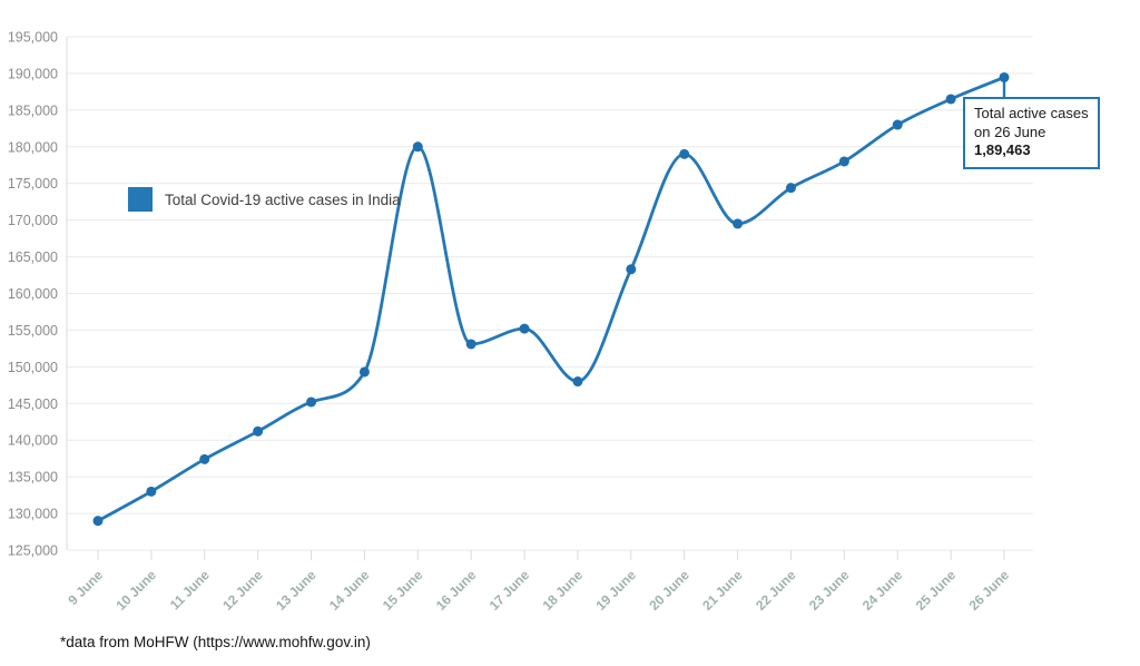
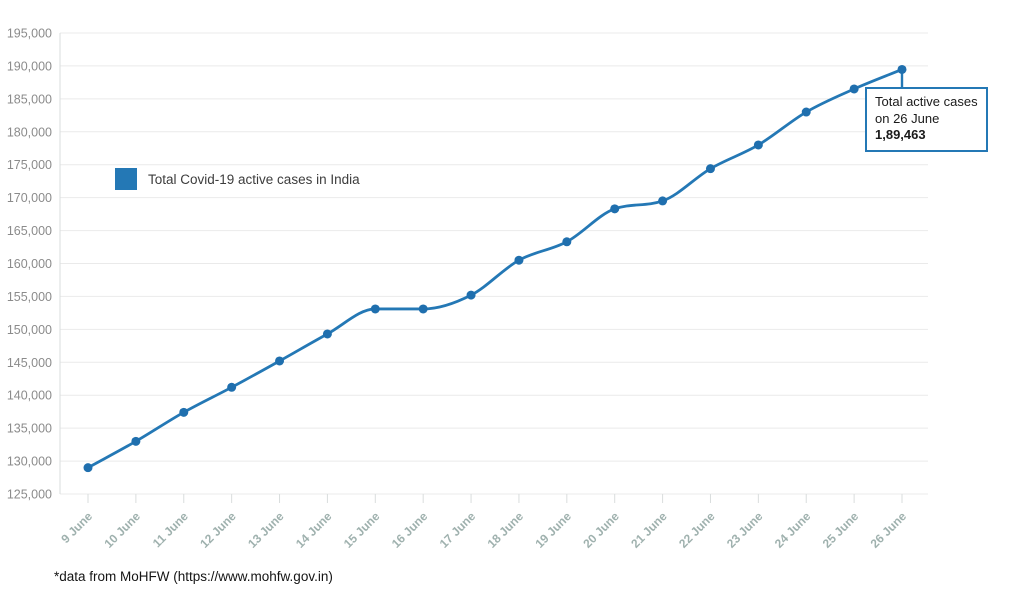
15 June: 180000 -> 153000
18 June: 148000 -> 160000
20 June: 179000 -> 168000
